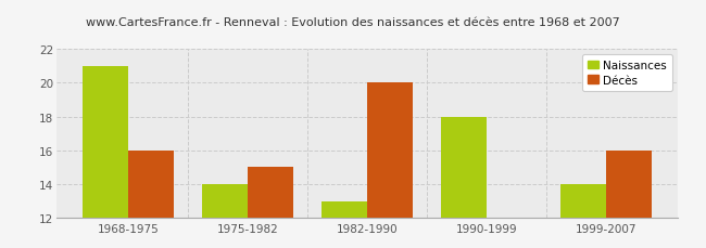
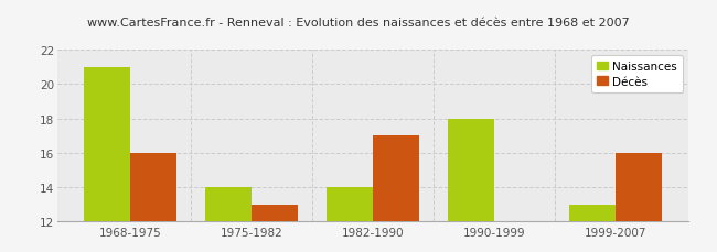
Décès/1975-1982: 15 -> 13
Naissances/1982-1990: 13 -> 14
Décès/1982-1990: 20 -> 17
Naissances/1999-2007: 14 -> 13
